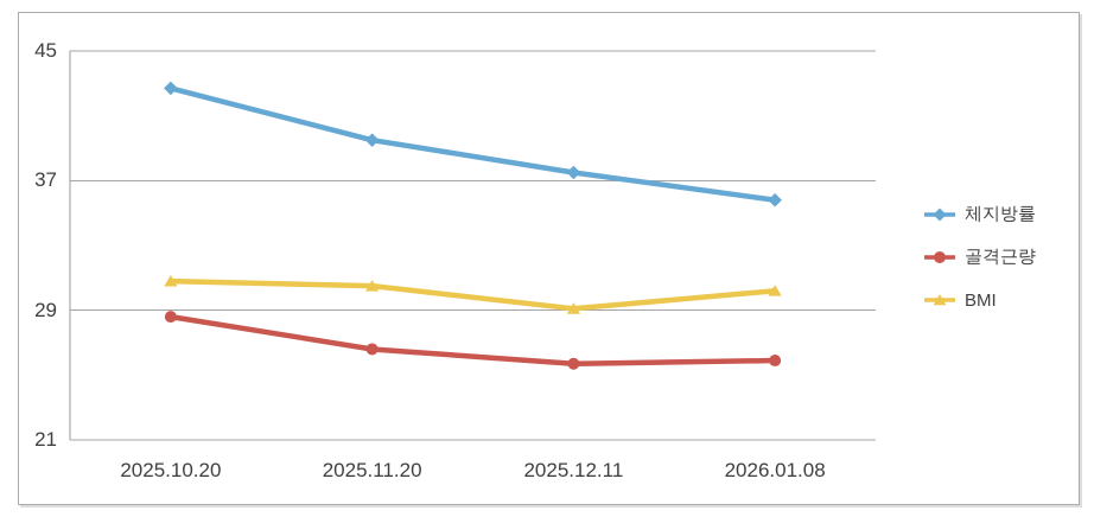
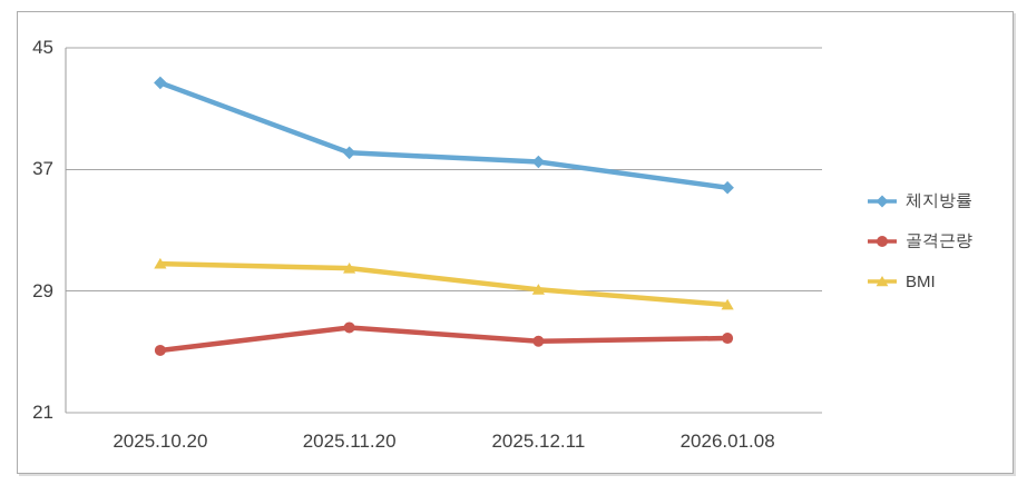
골격근량/2025.10.20: 28.6 -> 25.1
체지방률/2025.11.20: 39.5 -> 38.1
BMI/2026.01.08: 30.2 -> 28.1
